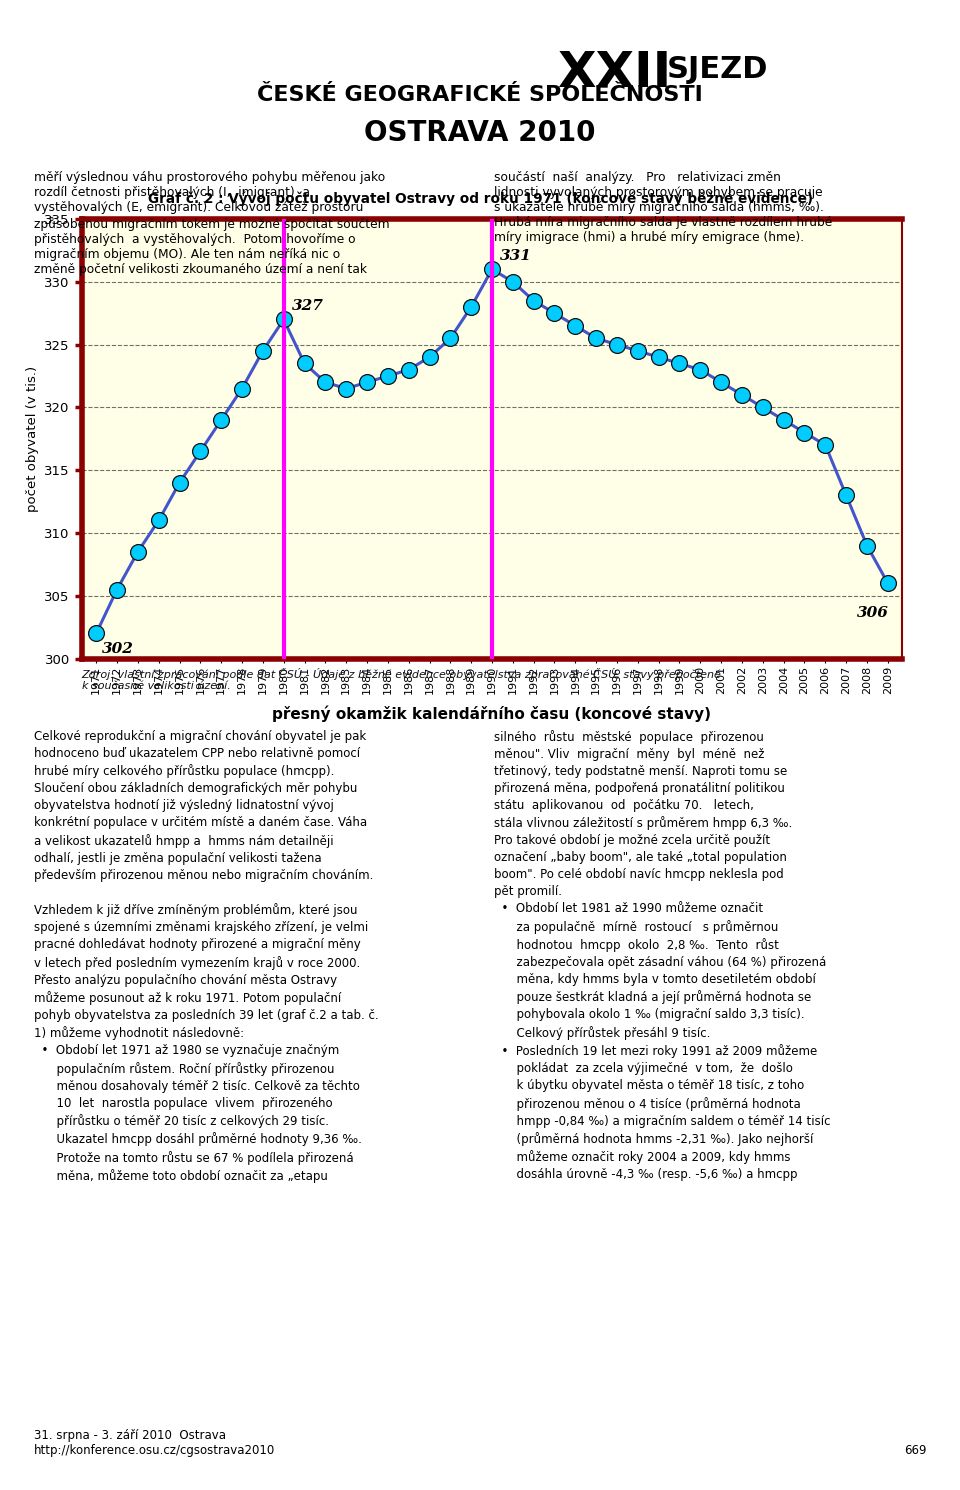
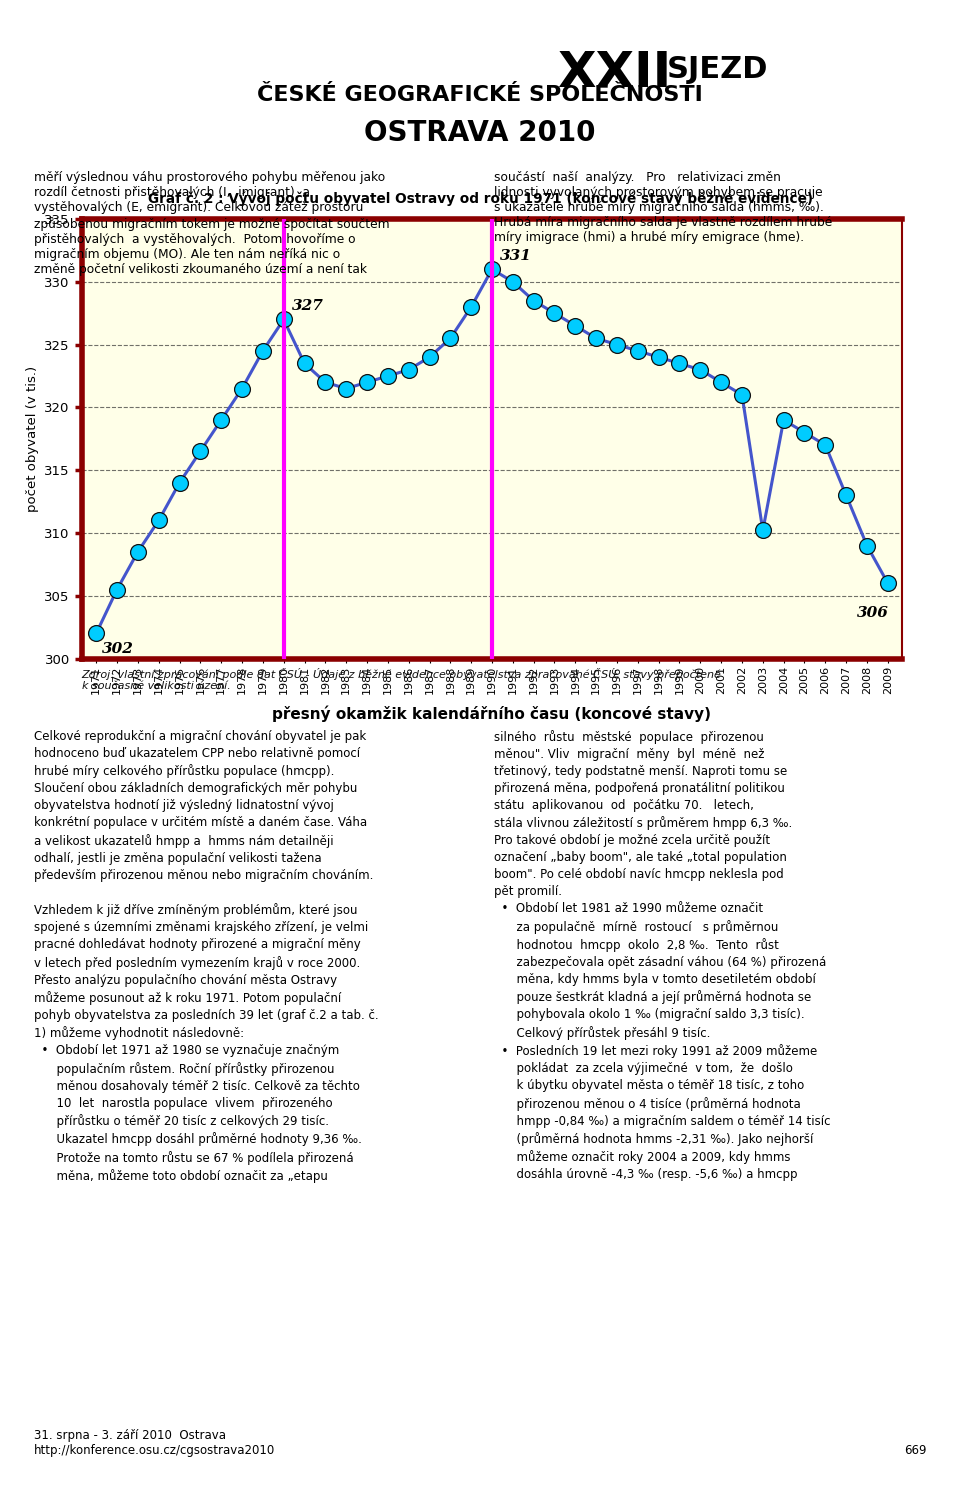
2003: 320.0 -> 310.2
